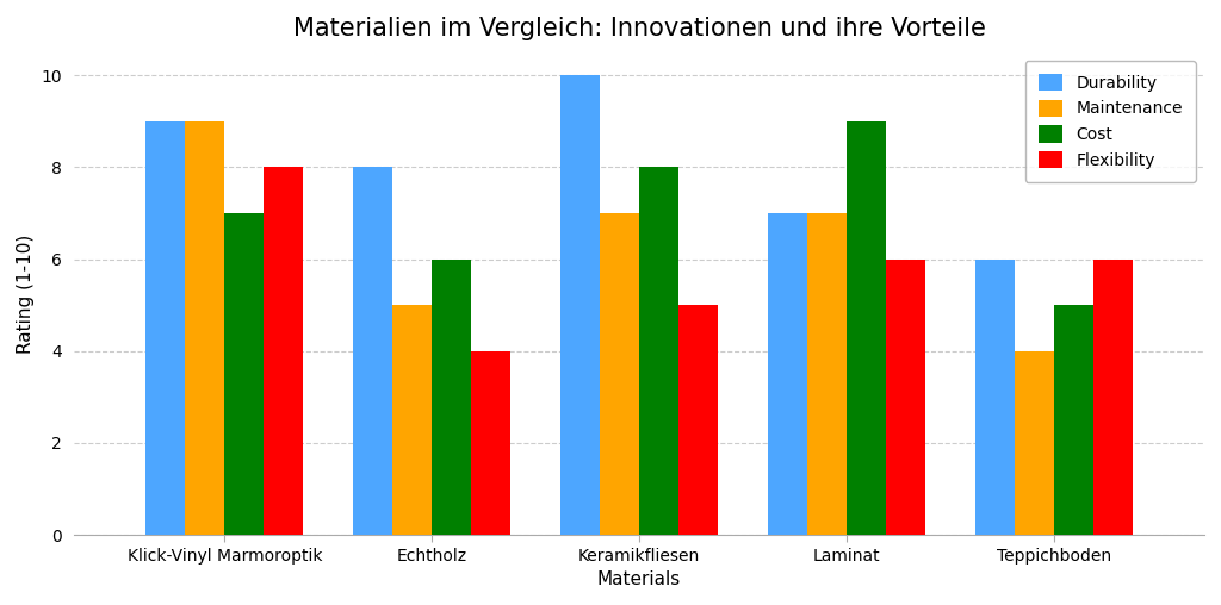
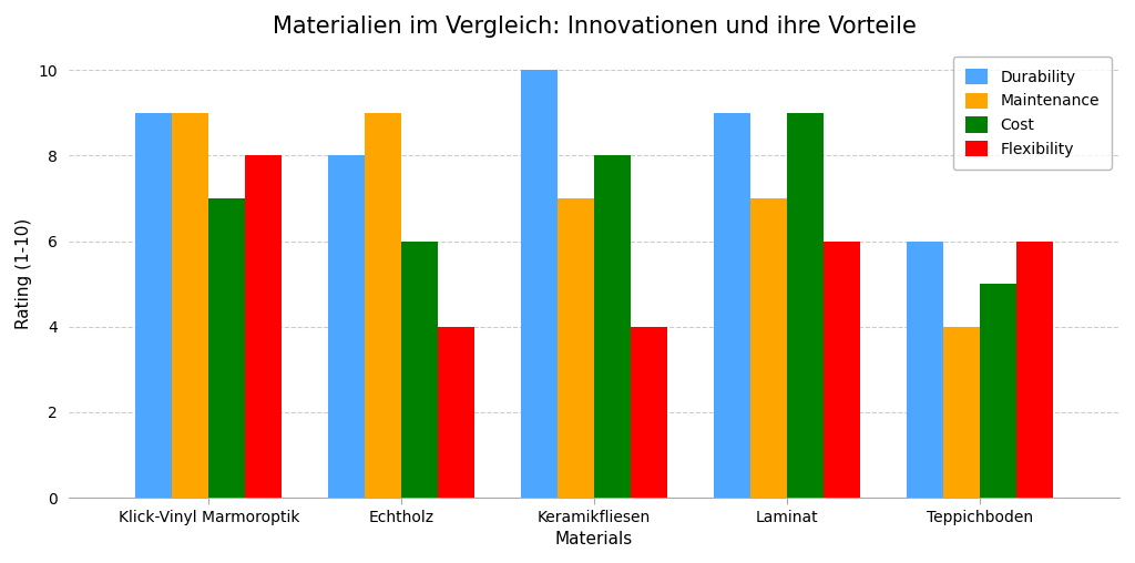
Maintenance/Echtholz: 5 -> 9
Flexibility/Keramikfliesen: 5 -> 4
Durability/Laminat: 7 -> 9
